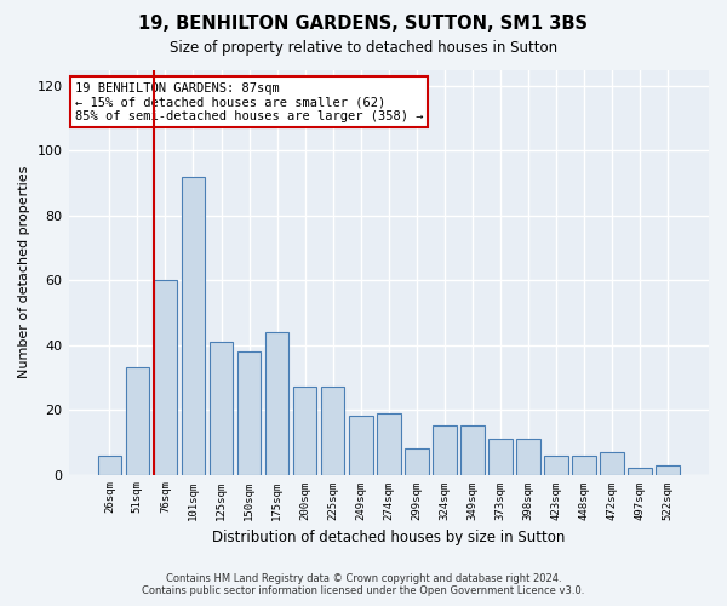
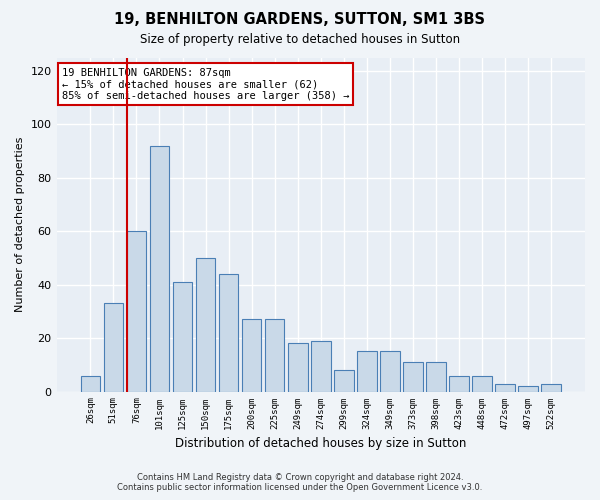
150sqm: 38 -> 50
472sqm: 7 -> 3
